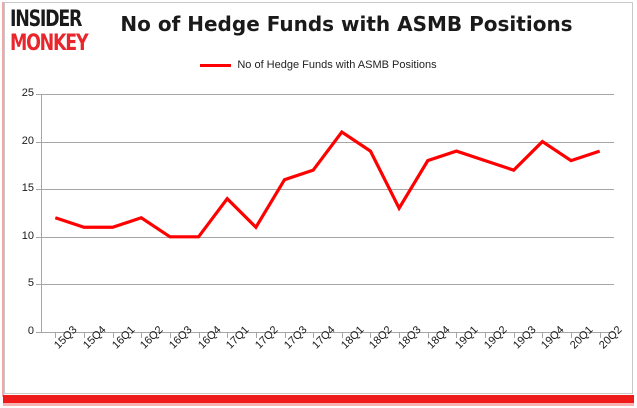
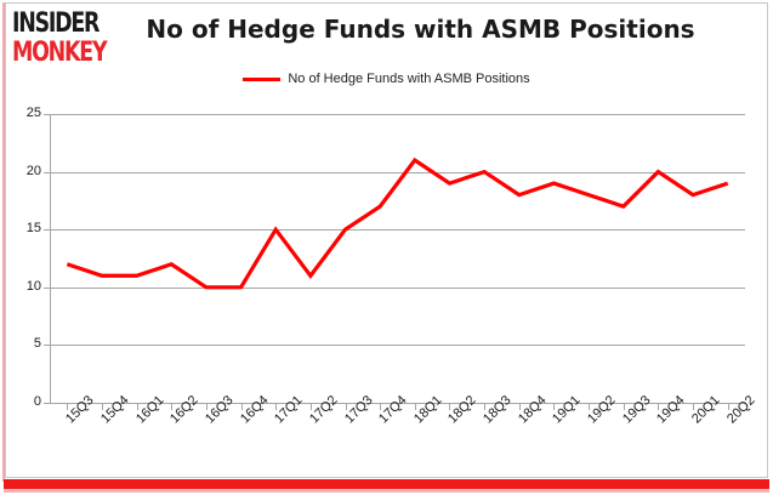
17Q1: 14 -> 15
17Q3: 16 -> 15
18Q3: 13 -> 20
